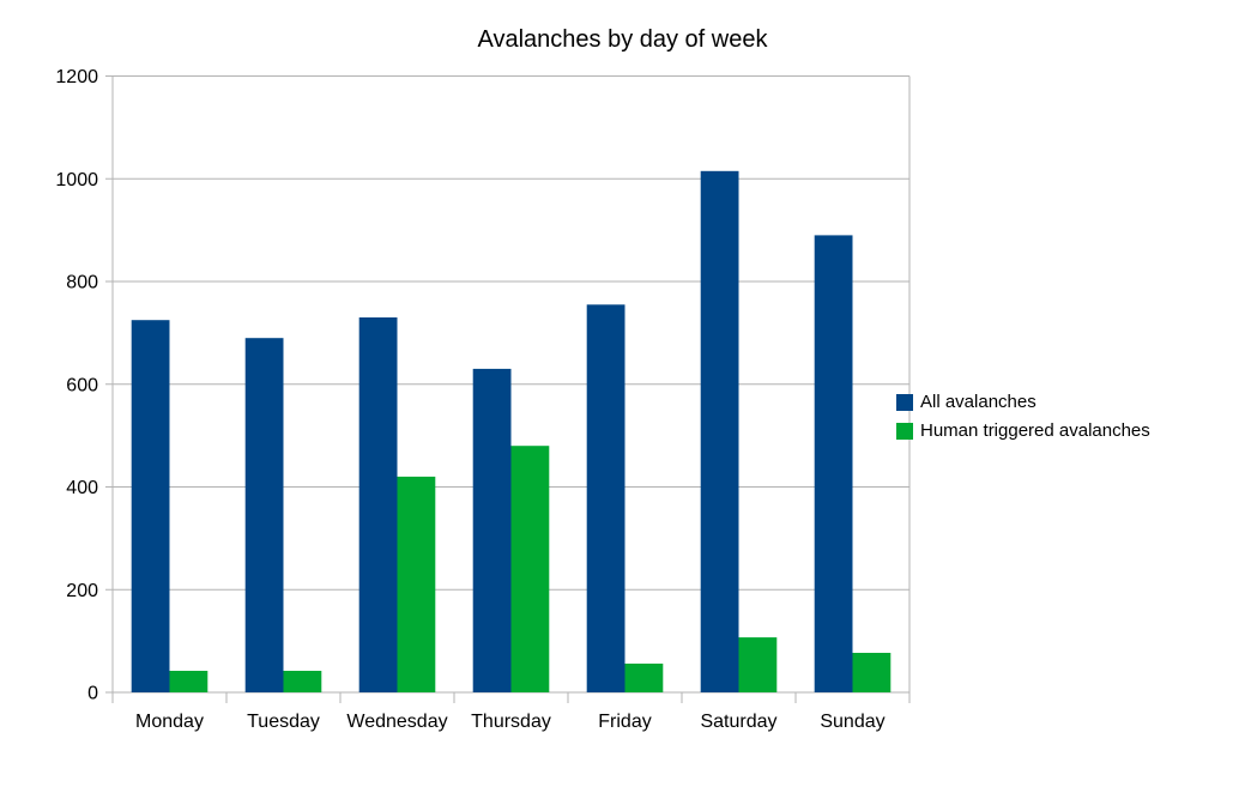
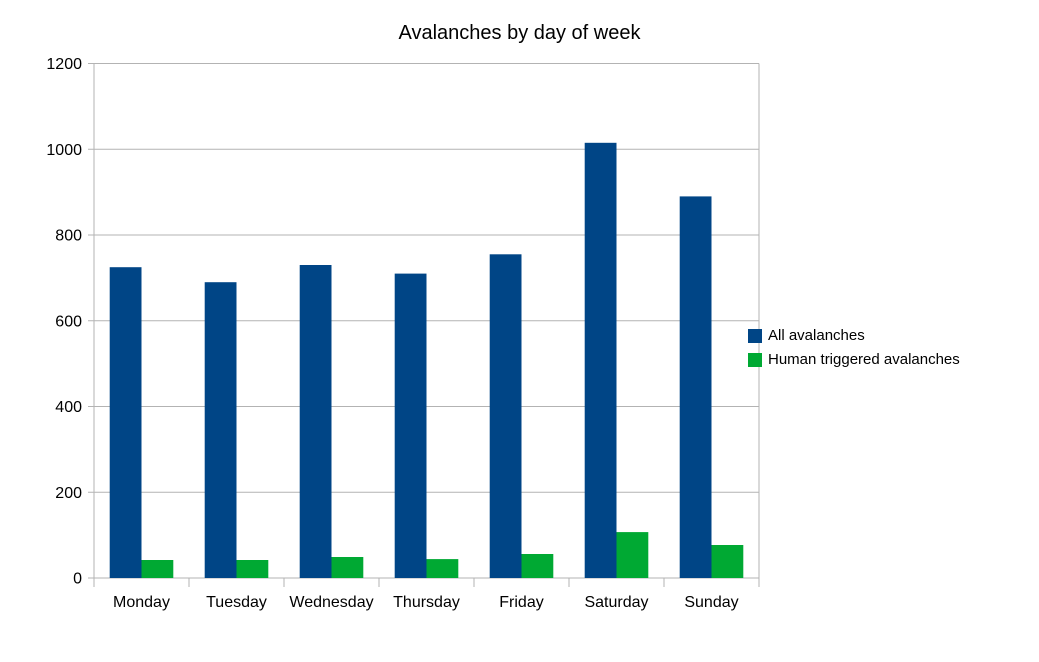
Human triggered avalanches/Wednesday: 420 -> 50
All avalanches/Thursday: 630 -> 710
Human triggered avalanches/Thursday: 480 -> 40
